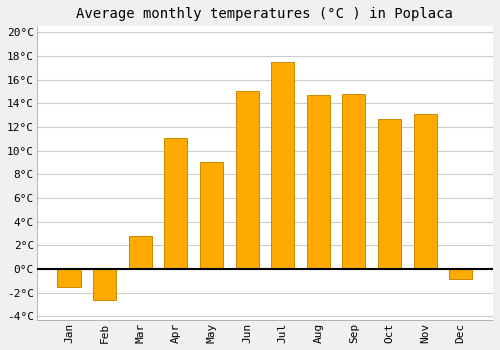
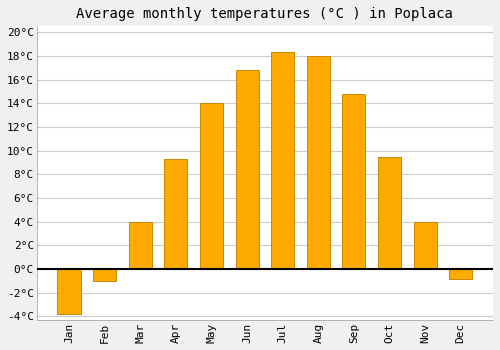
Jan: -1.5°C -> -3.8°C
Feb: -2.6°C -> -1.0°C
Mar: 2.8°C -> 4.0°C
Apr: 11.1°C -> 9.3°C
May: 9.0°C -> 14.0°C
Jun: 15.0°C -> 16.8°C
Jul: 17.5°C -> 18.3°C
Aug: 14.7°C -> 18.0°C
Oct: 12.7°C -> 9.5°C
Nov: 13.1°C -> 4.0°C
